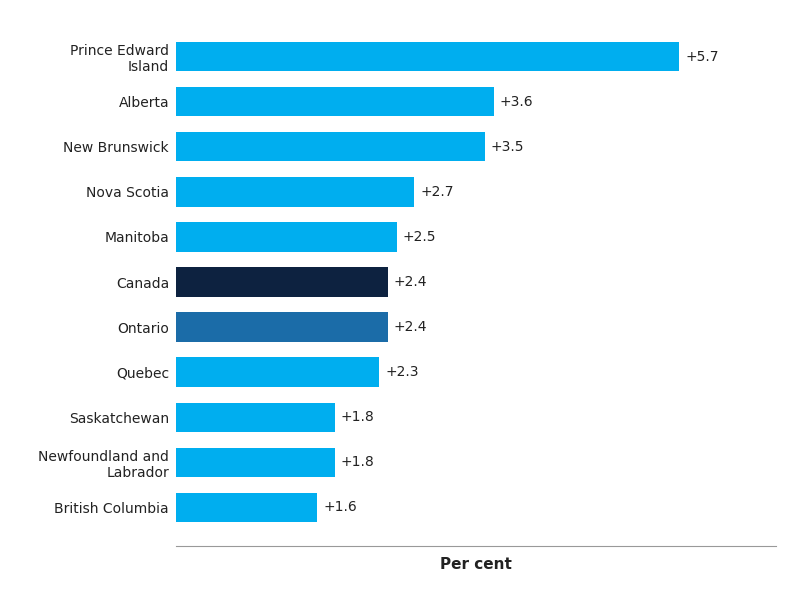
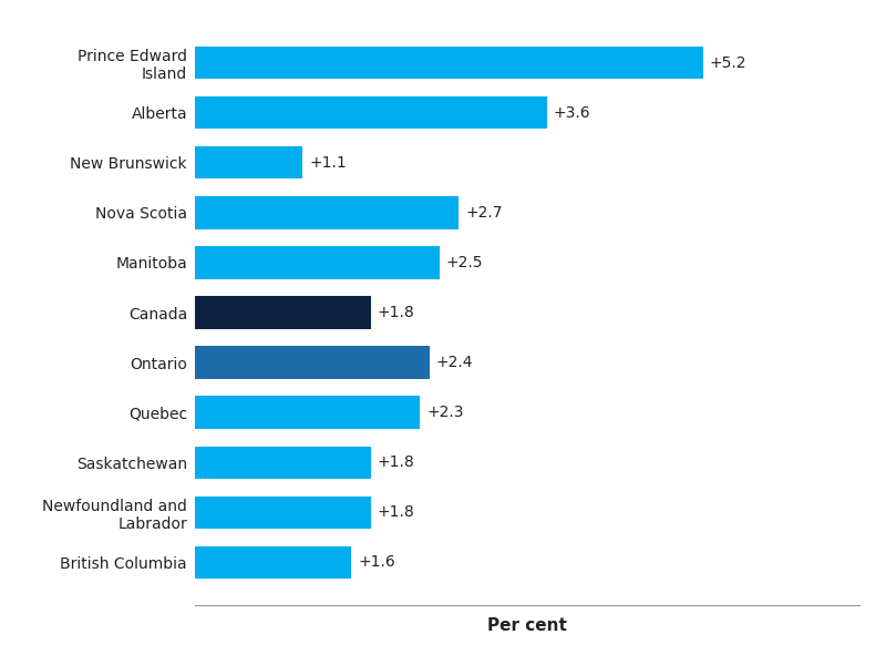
Prince Edward Island: +5.7 -> +5.2
New Brunswick: +3.5 -> +1.1
Canada: +2.4 -> +1.8
